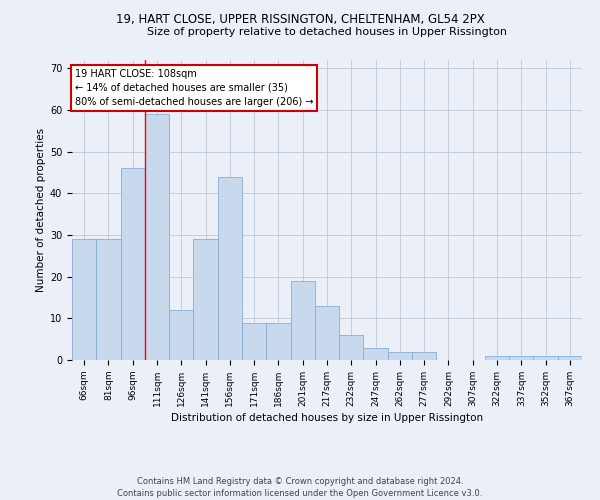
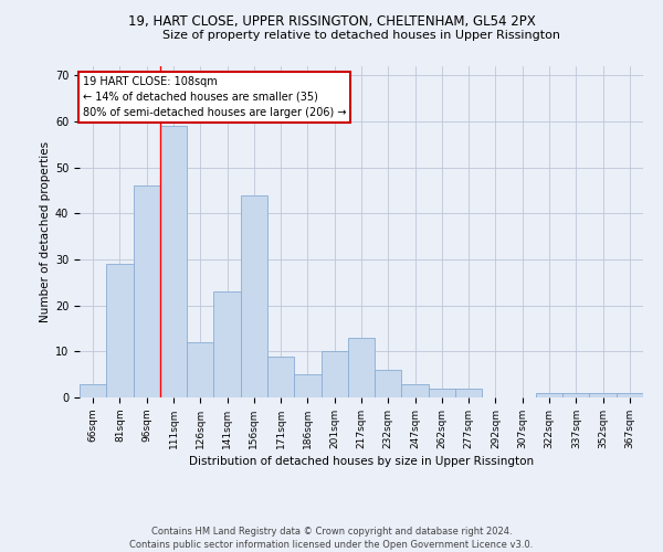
66sqm: 29 -> 3
141sqm: 29 -> 23
186sqm: 9 -> 5
201sqm: 19 -> 10
